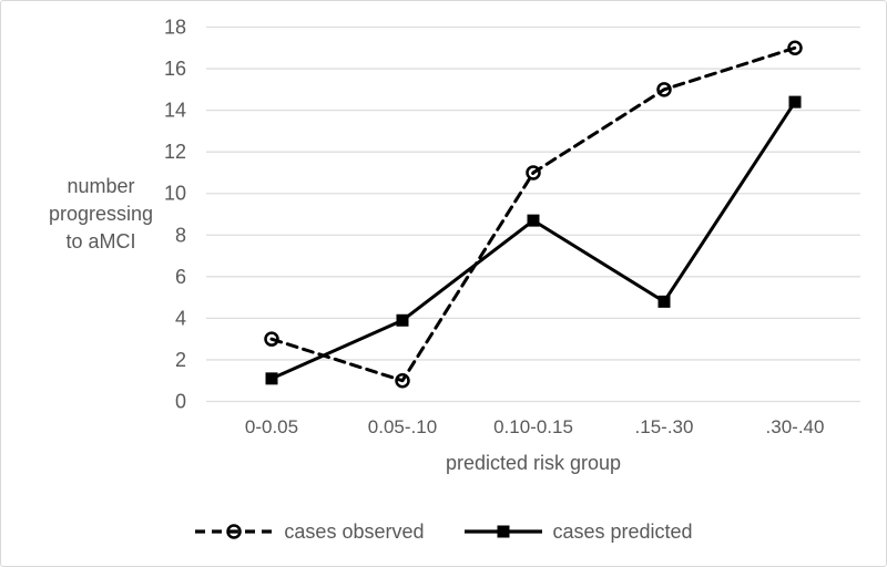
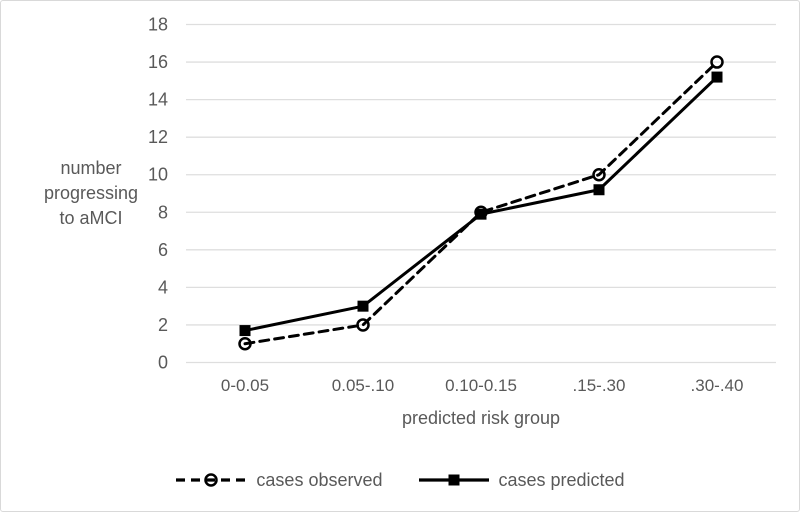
cases observed/0-0.05: 3 -> 1
cases predicted/0-0.05: 1.1 -> 1.7
cases observed/0.05-.10: 1 -> 2
cases predicted/0.05-.10: 3.9 -> 3.0
cases observed/0.10-0.15: 11 -> 8
cases predicted/0.10-0.15: 8.7 -> 7.9
cases observed/.15-.30: 15 -> 10
cases predicted/.15-.30: 4.8 -> 9.2
cases observed/.30-.40: 17 -> 16
cases predicted/.30-.40: 14.4 -> 15.2
